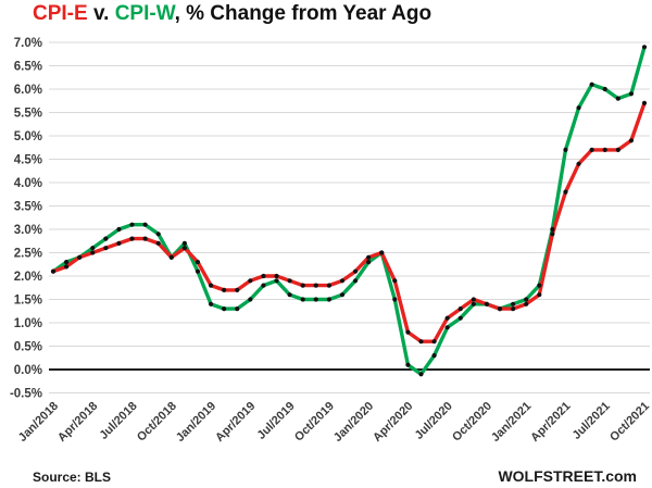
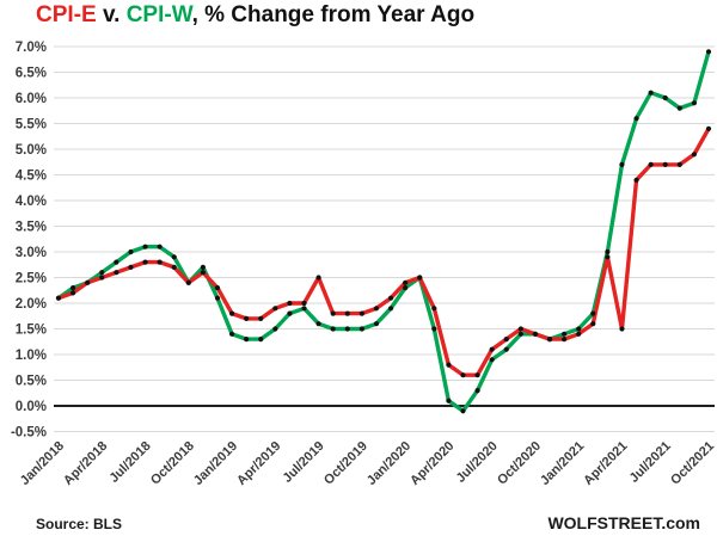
CPI-E/Jul/2019: 1.9% -> 2.5%
CPI-E/Apr/2021: 3.8% -> 1.5%
CPI-E/Oct/2021: 5.7% -> 5.4%
